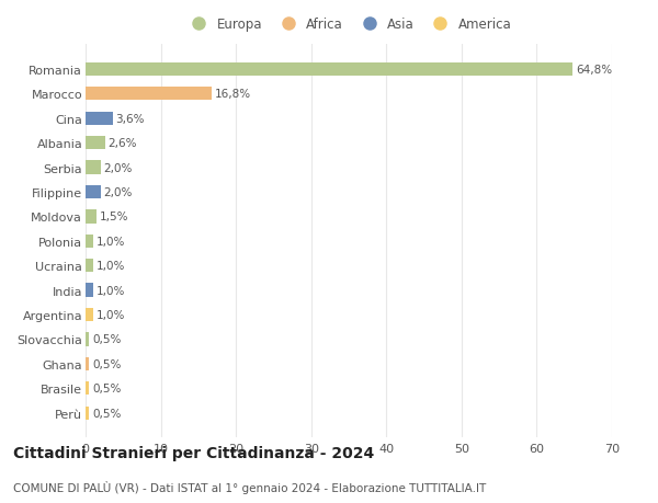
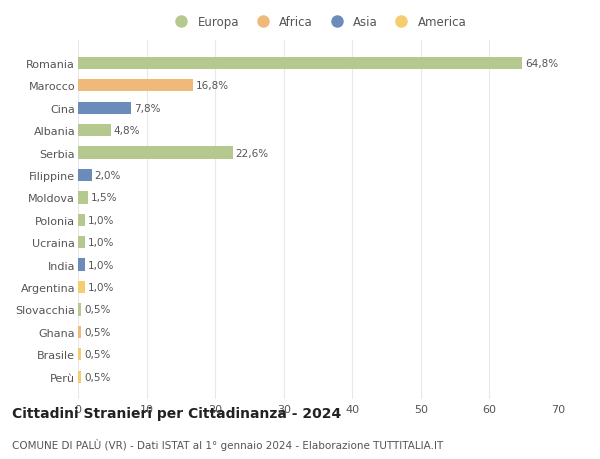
Cina: 3,6% -> 7,8%
Albania: 2,6% -> 4,8%
Serbia: 2,0% -> 22,6%
